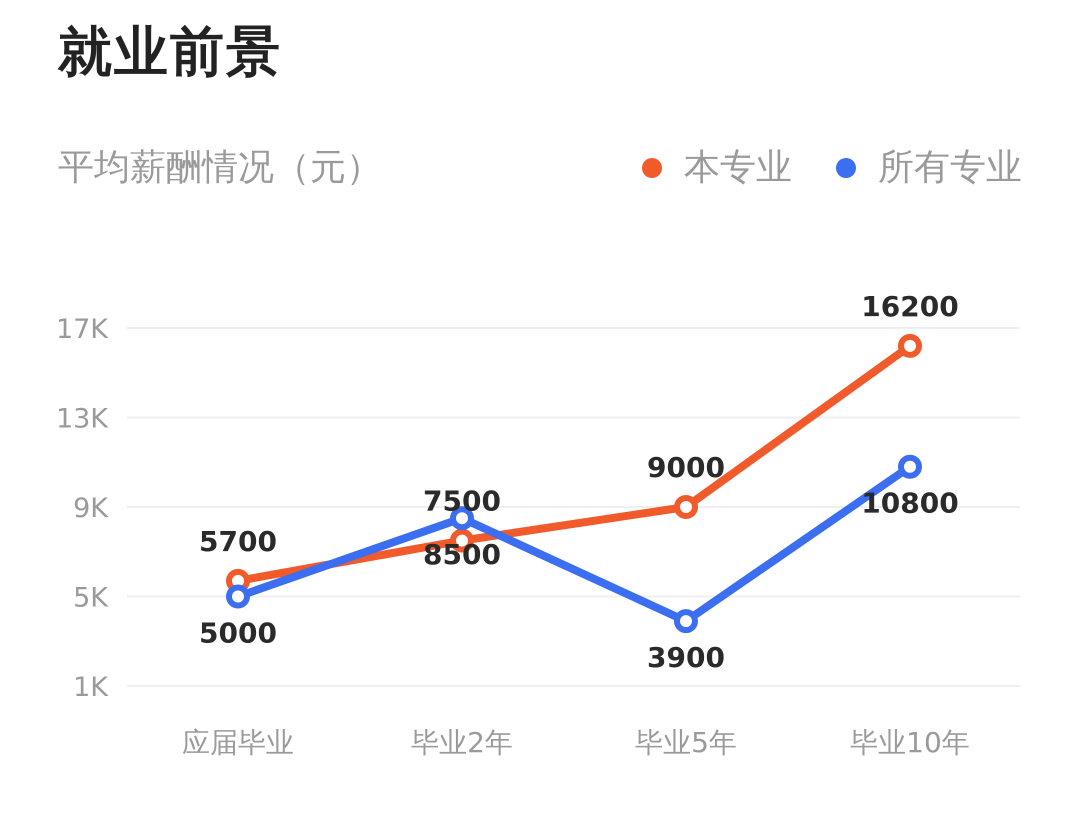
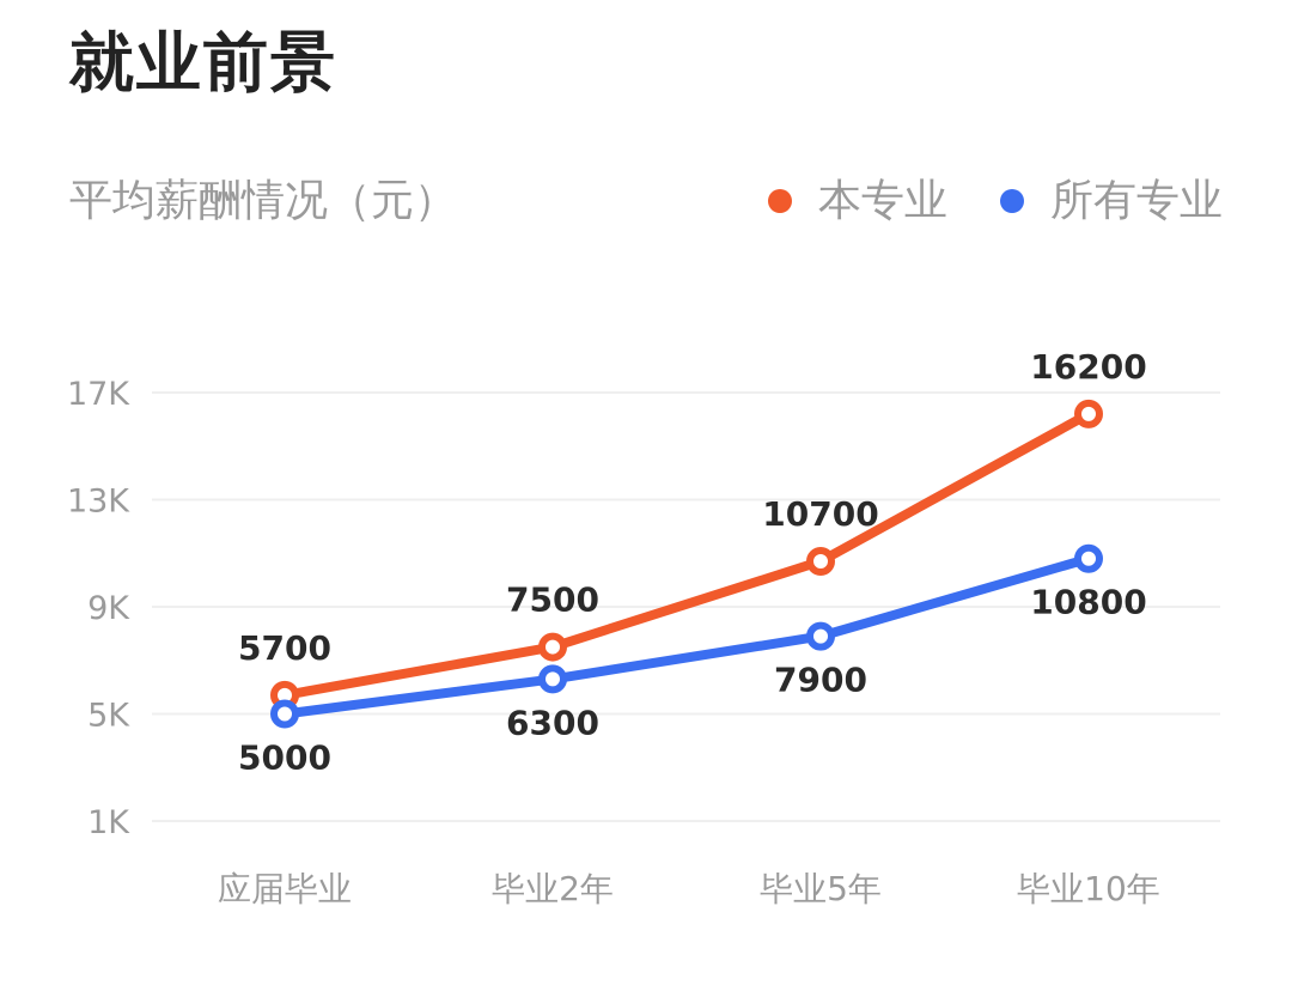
所有专业/毕业2年: 8500 -> 6300
本专业/毕业5年: 9000 -> 10700
所有专业/毕业5年: 3900 -> 7900
